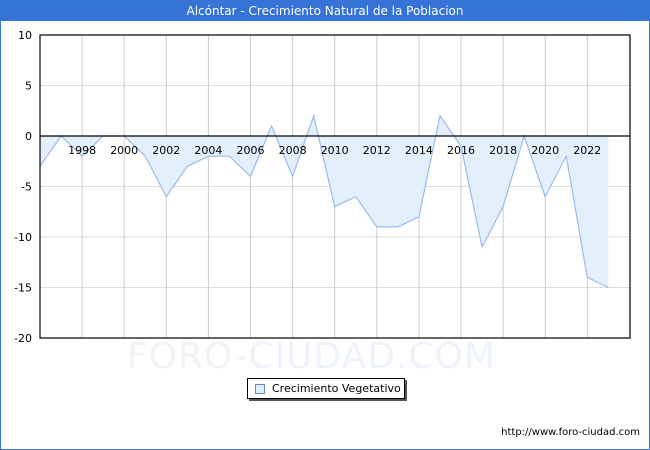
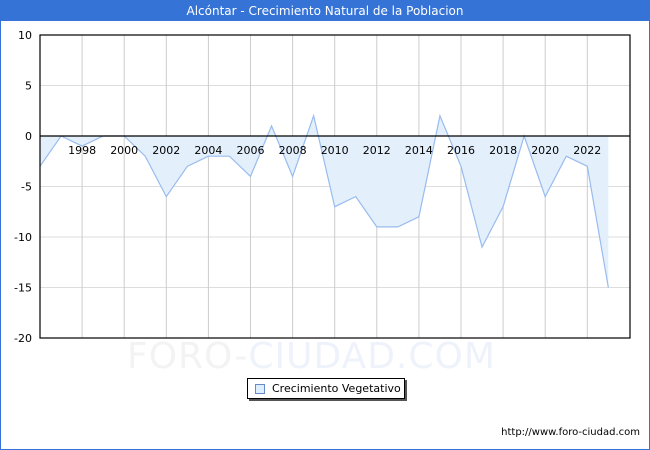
1998: -2 -> -1
2016: -1 -> -3
2022: -14 -> -3
